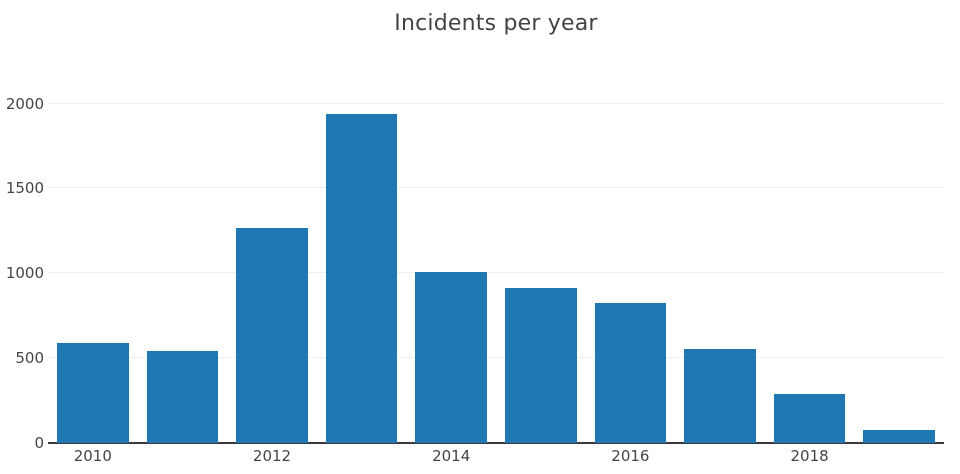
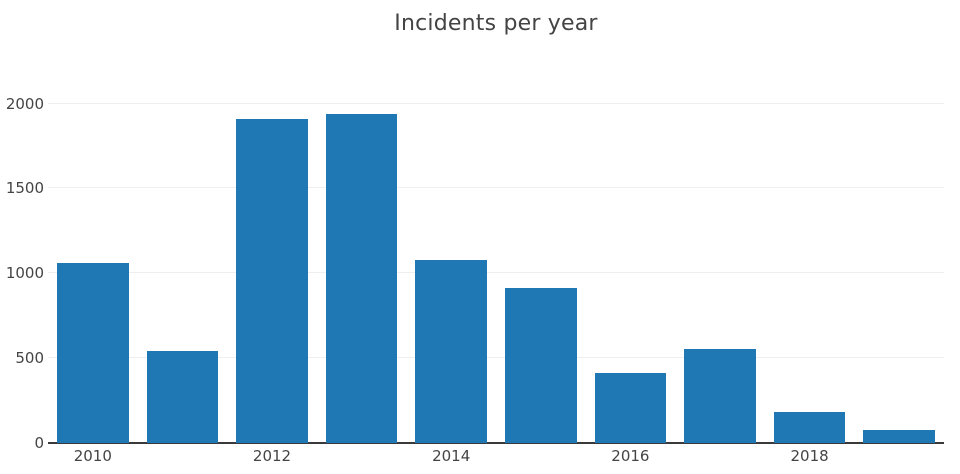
2010: 590 -> 1060
2012: 1270 -> 1910
2014: 1000 -> 1080
2016: 820 -> 410
2018: 290 -> 180
